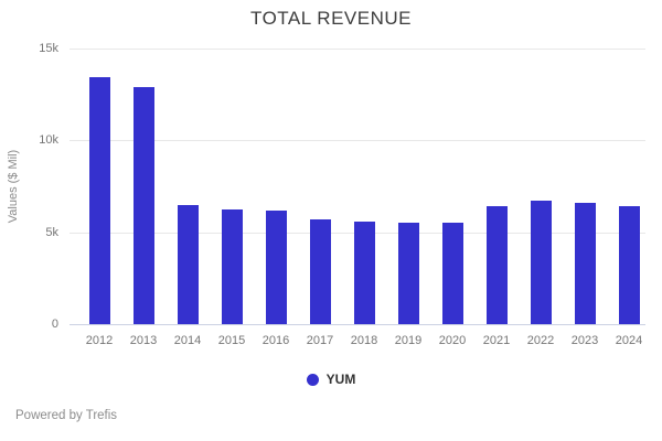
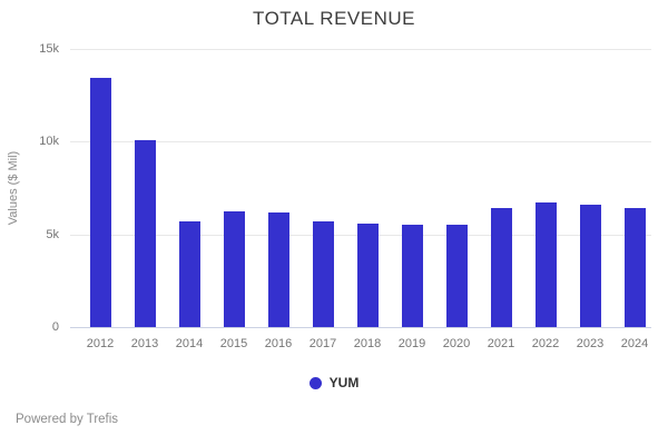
2013: 12.9k -> 10.1k
2014: 6.5k -> 5.7k
